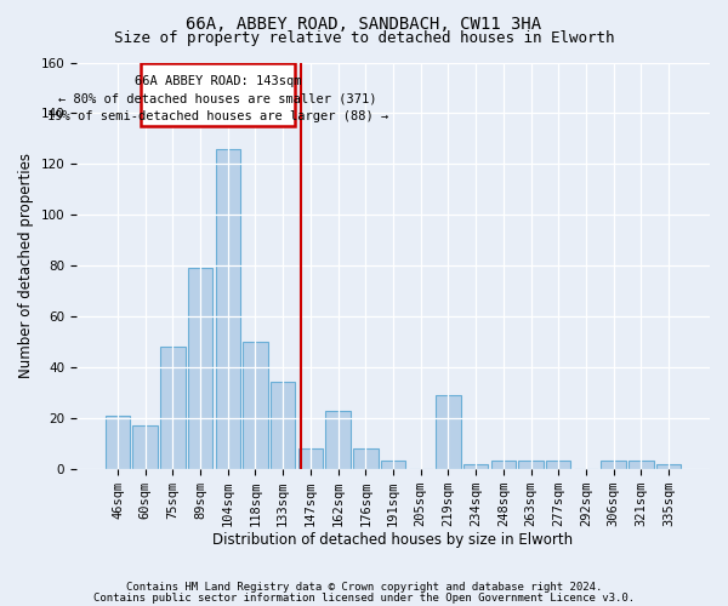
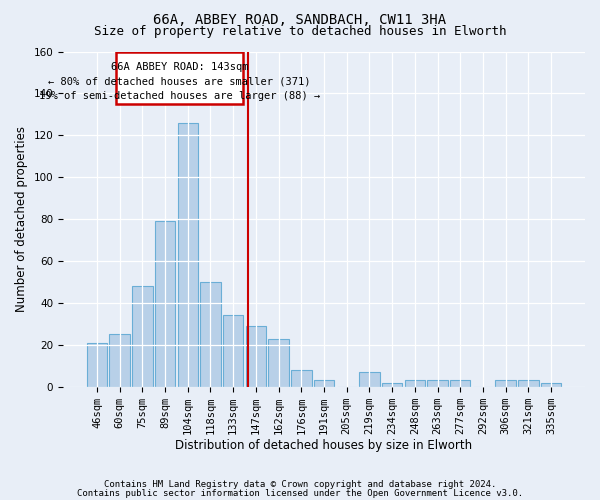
60sqm: 17 -> 25
147sqm: 8 -> 29
219sqm: 29 -> 7
